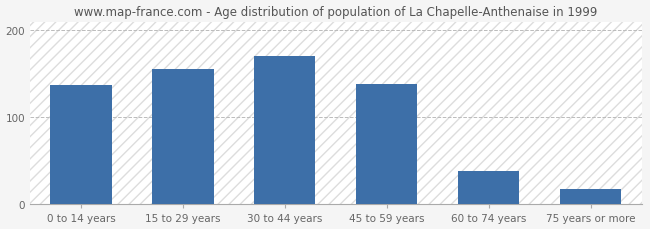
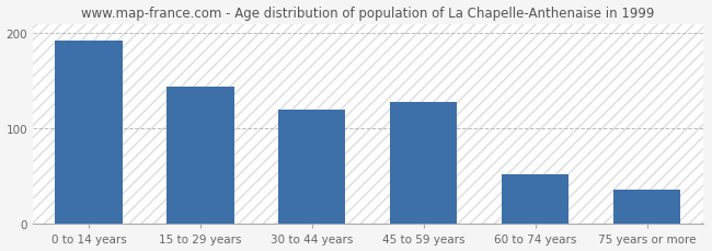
0 to 14 years: 137 -> 192
15 to 29 years: 155 -> 144
30 to 44 years: 170 -> 120
45 to 59 years: 138 -> 128
60 to 74 years: 38 -> 52
75 years or more: 18 -> 36
